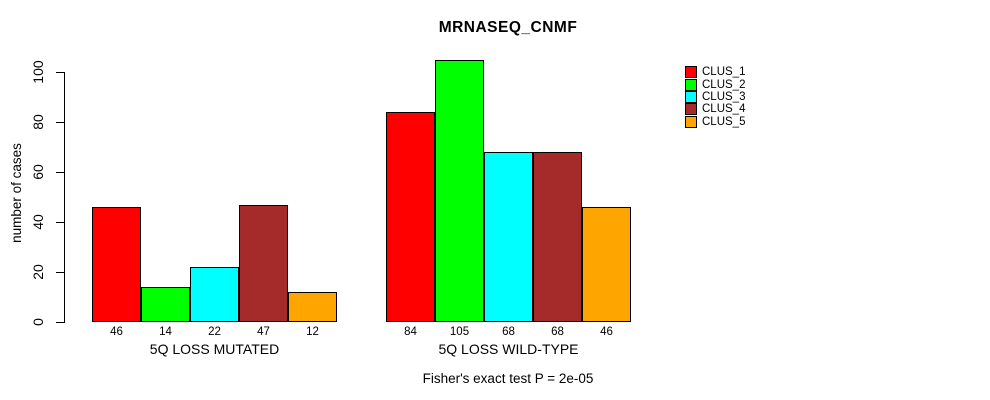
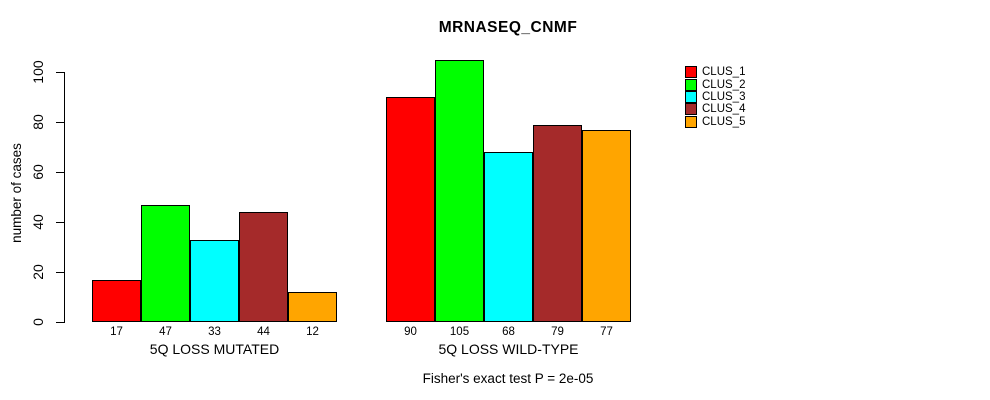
CLUS_1/5Q LOSS MUTATED: 46 -> 17
CLUS_2/5Q LOSS MUTATED: 14 -> 47
CLUS_3/5Q LOSS MUTATED: 22 -> 33
CLUS_4/5Q LOSS MUTATED: 47 -> 44
CLUS_1/5Q LOSS WILD-TYPE: 84 -> 90
CLUS_4/5Q LOSS WILD-TYPE: 68 -> 79
CLUS_5/5Q LOSS WILD-TYPE: 46 -> 77
